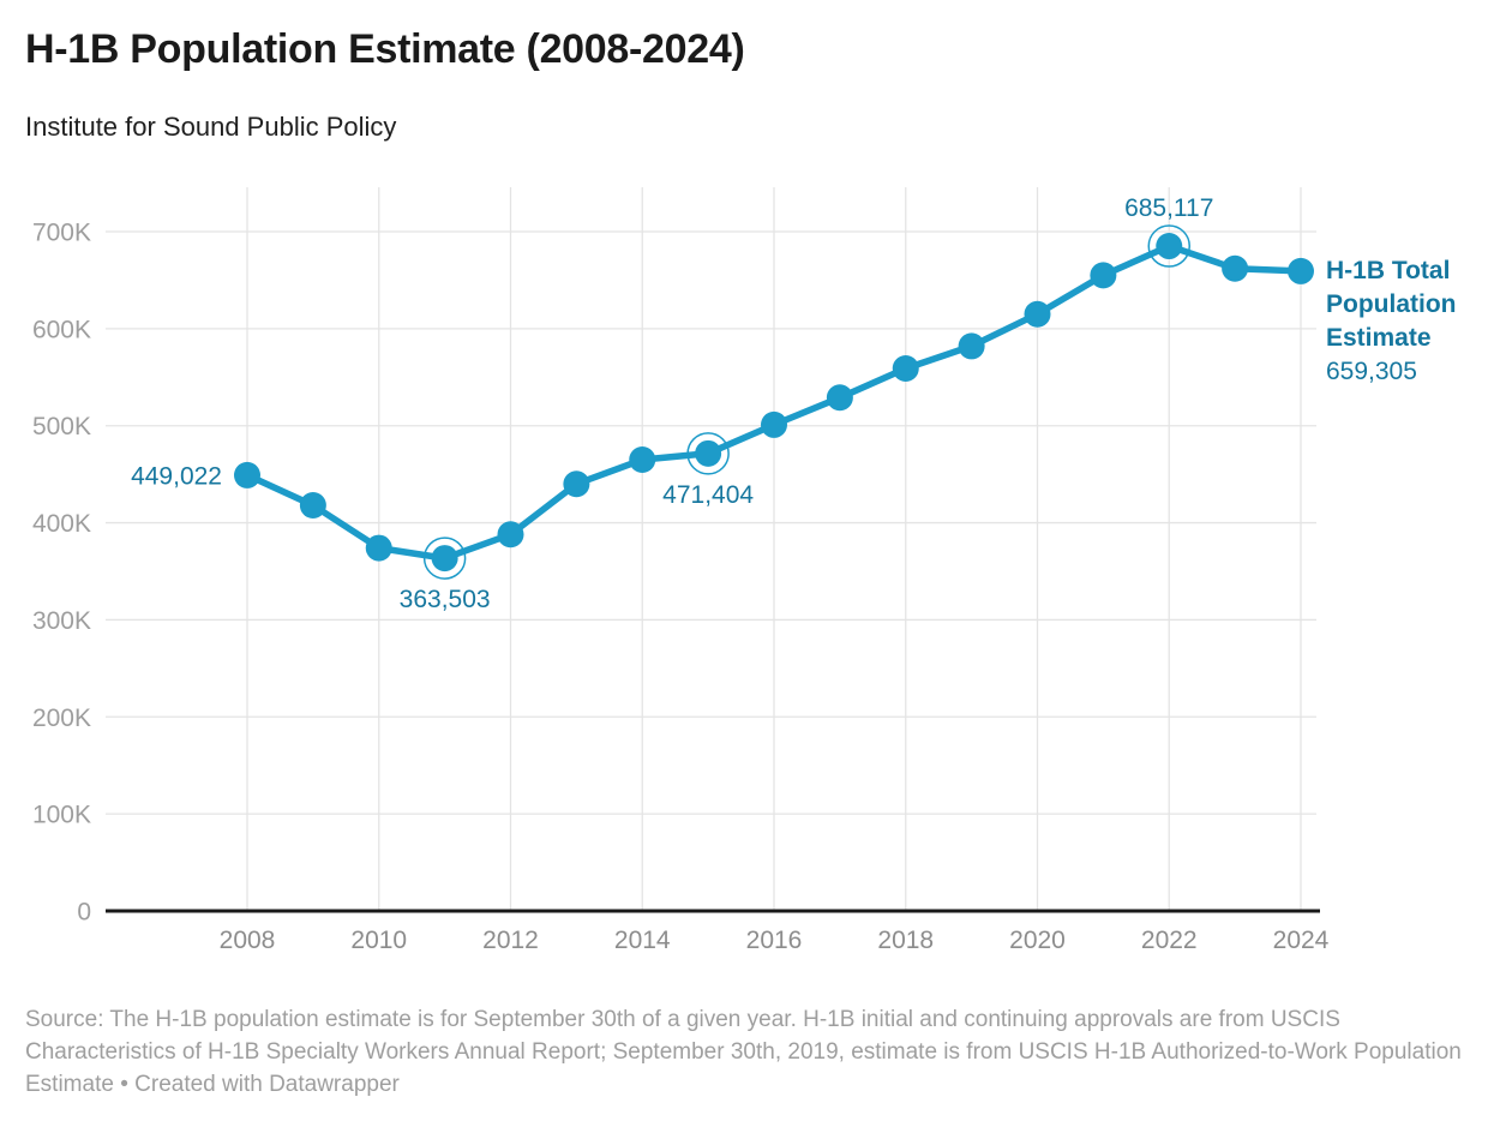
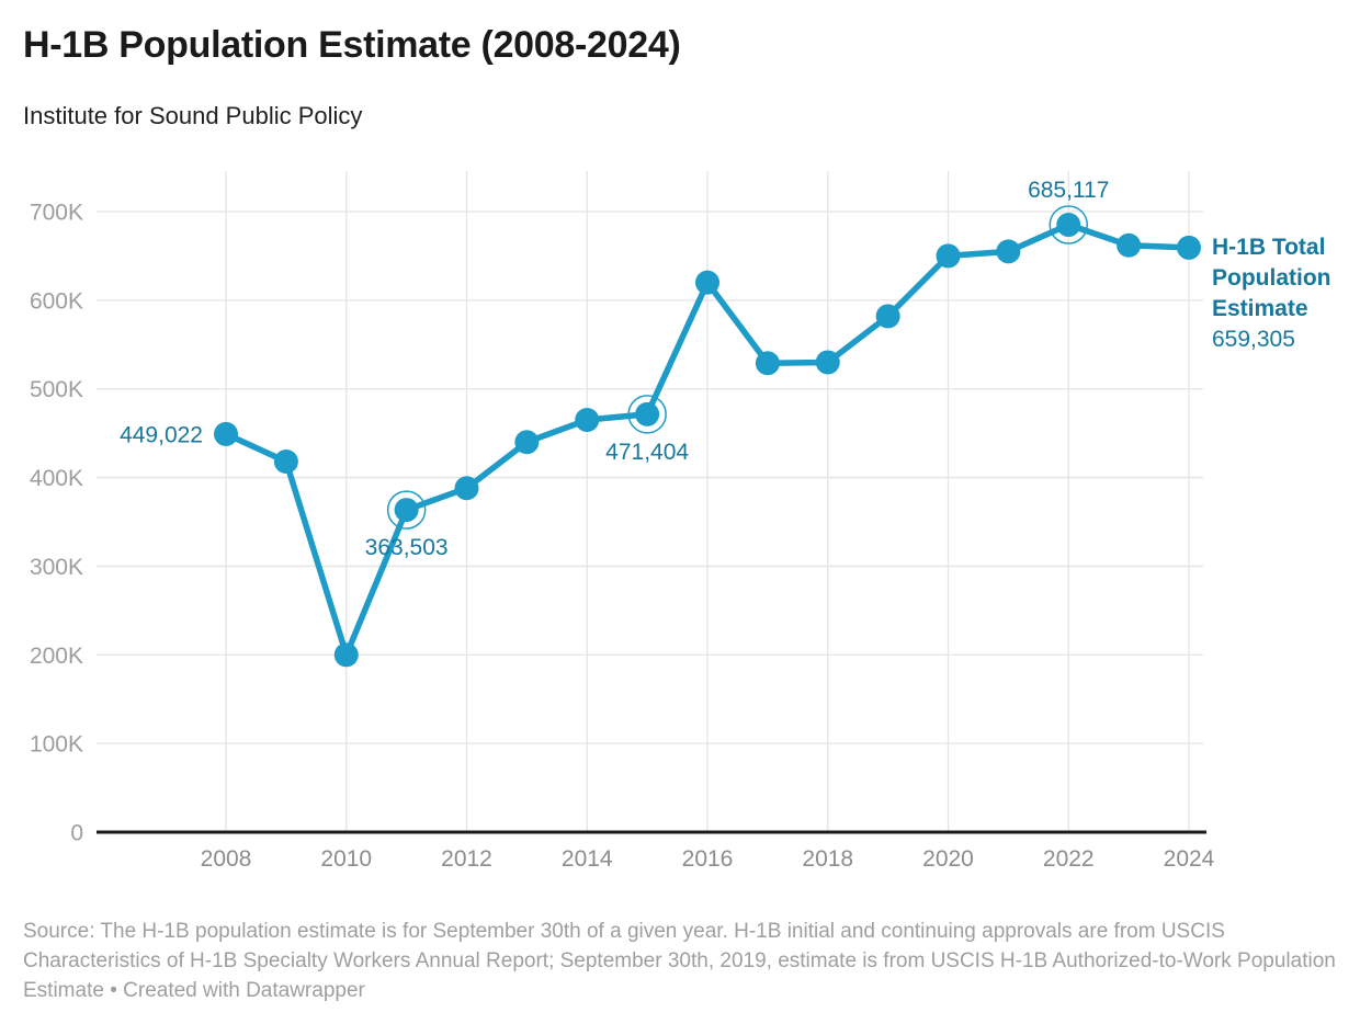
2010: 370K -> 200K
2016: 500K -> 620K
2018: 560K -> 530K
2020: 620K -> 650K
